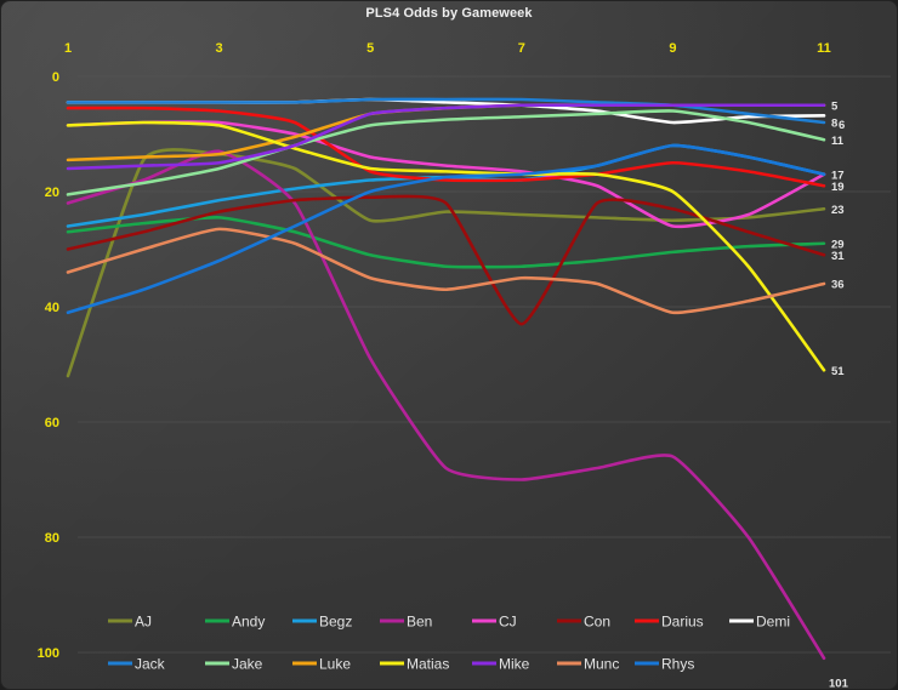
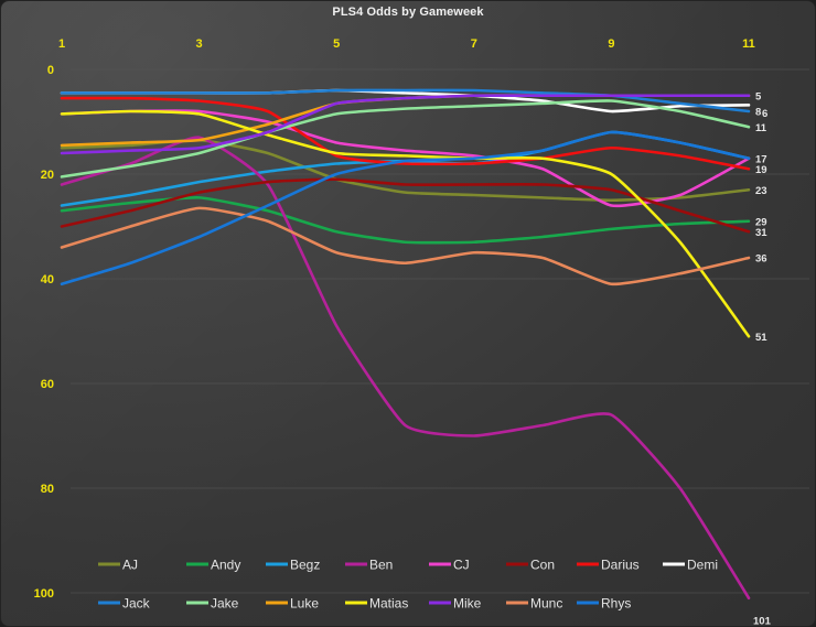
AJ/1: 52 -> 15
AJ/5: 25 -> 21
Con/7: 43 -> 22
